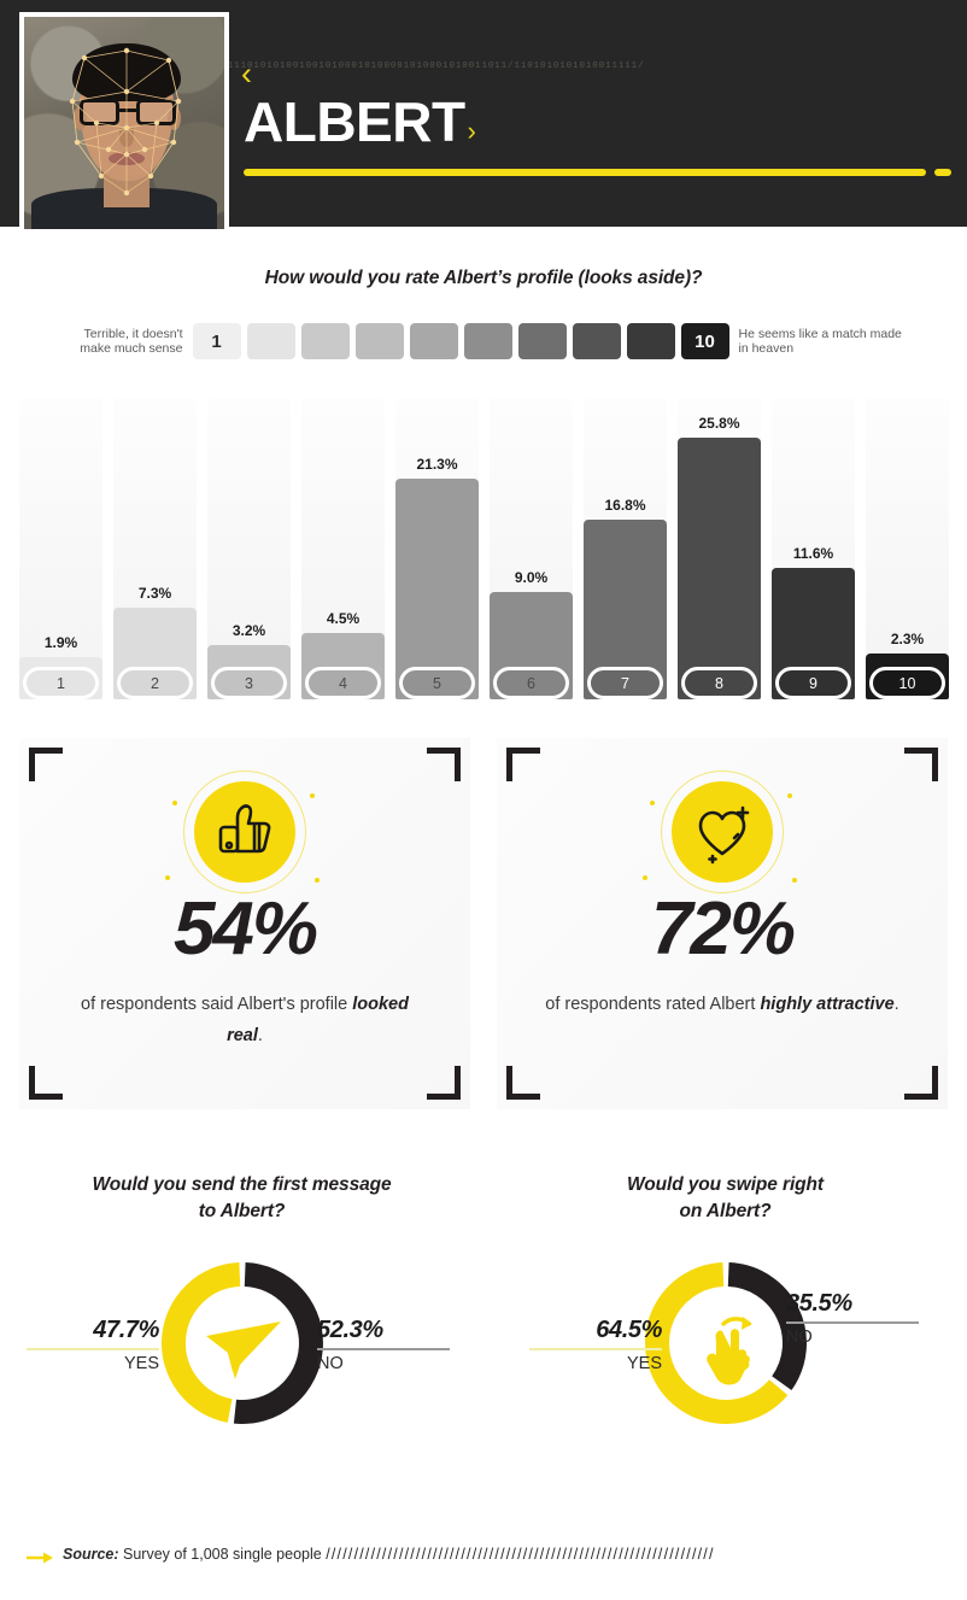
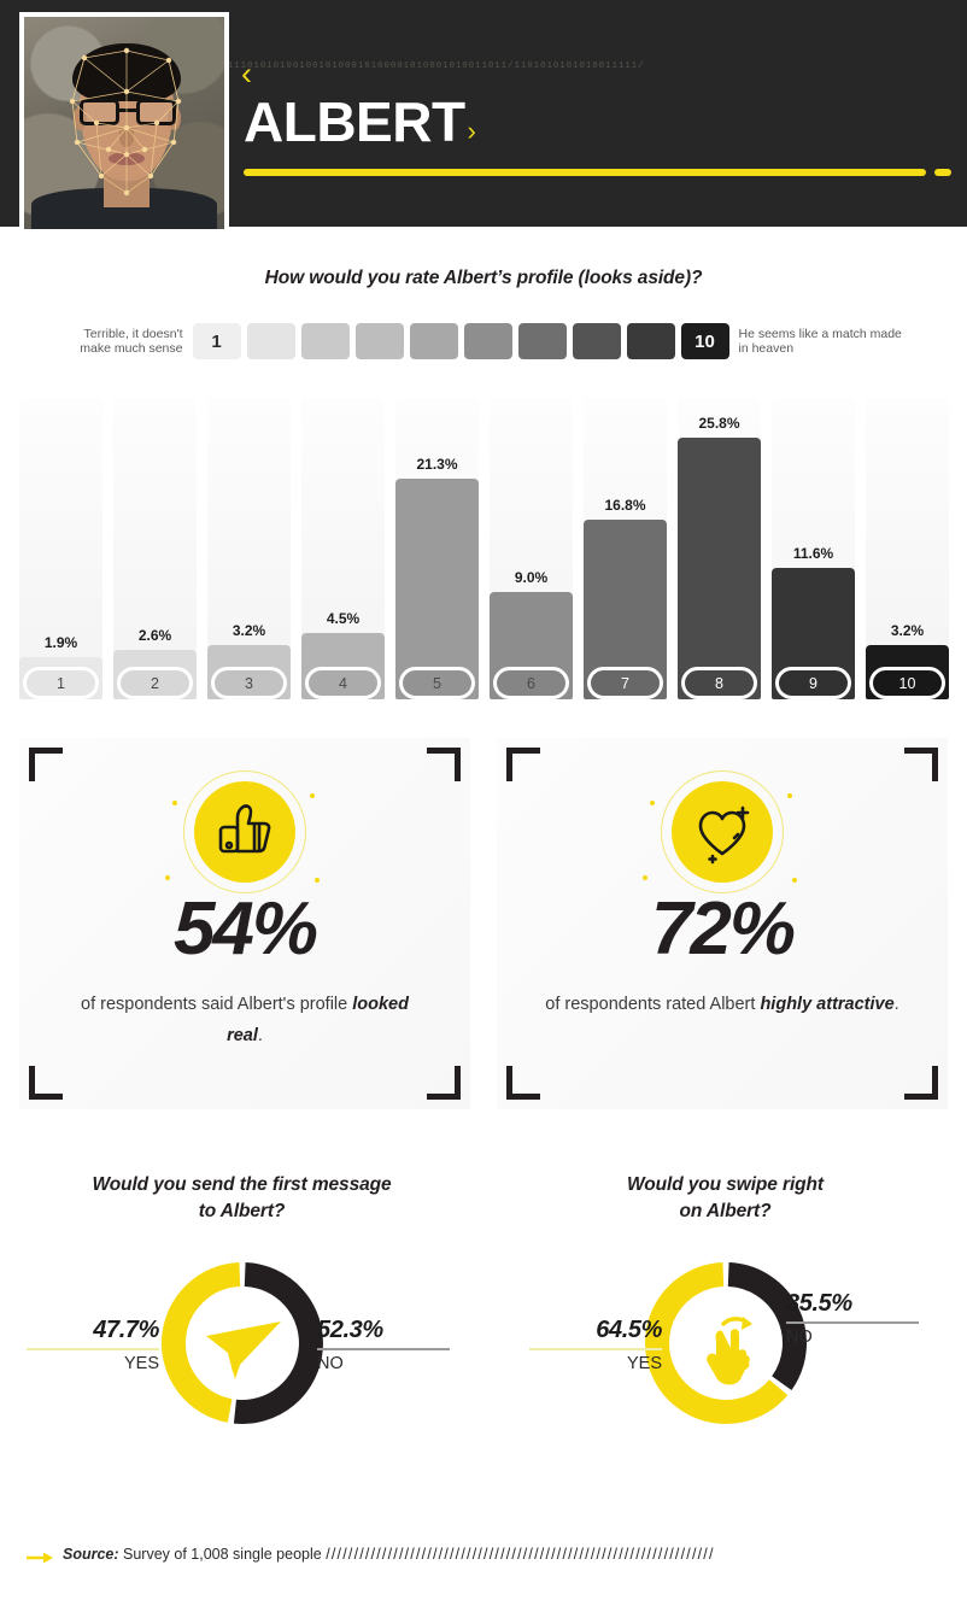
2: 7.3% -> 2.6%
10: 2.3% -> 3.2%
